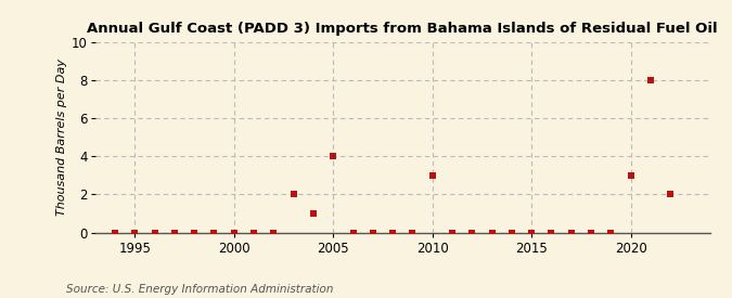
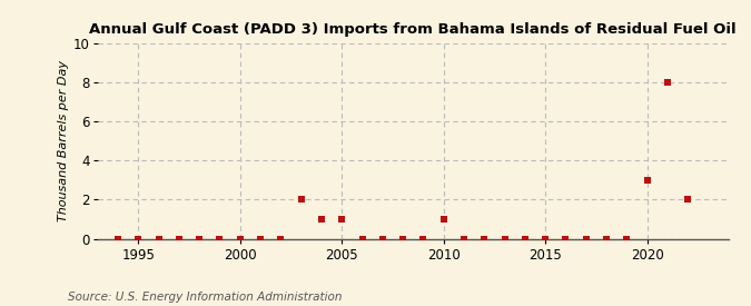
2005: 4 -> 1
2010: 3 -> 1
